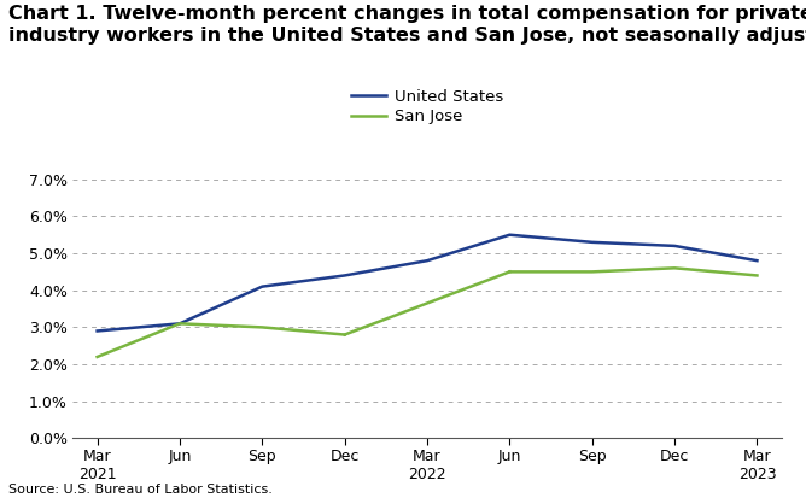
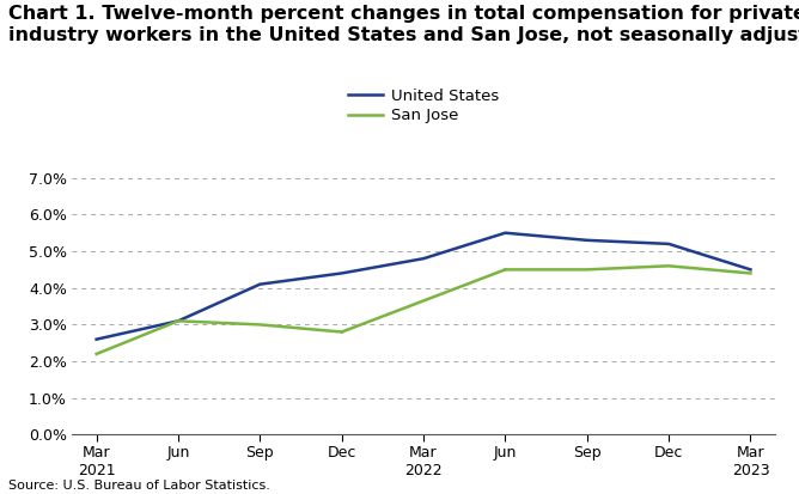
United States/Mar 2021: 2.9% -> 2.6%
United States/Mar 2023: 4.8% -> 4.5%
